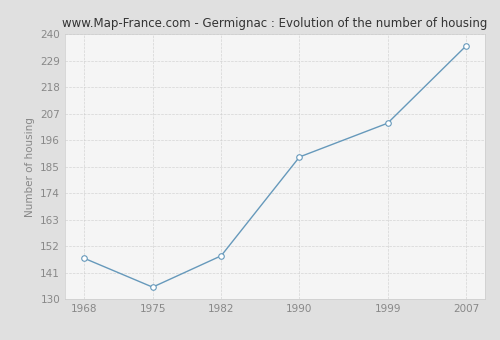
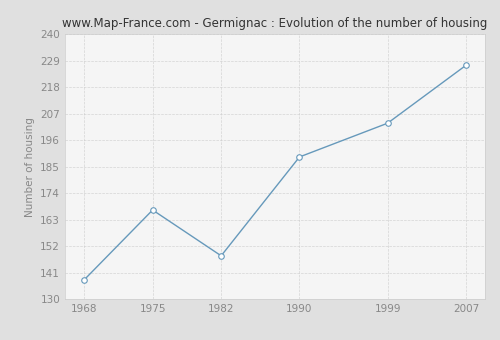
1968: 147 -> 138
1975: 135 -> 167
2007: 235 -> 227
